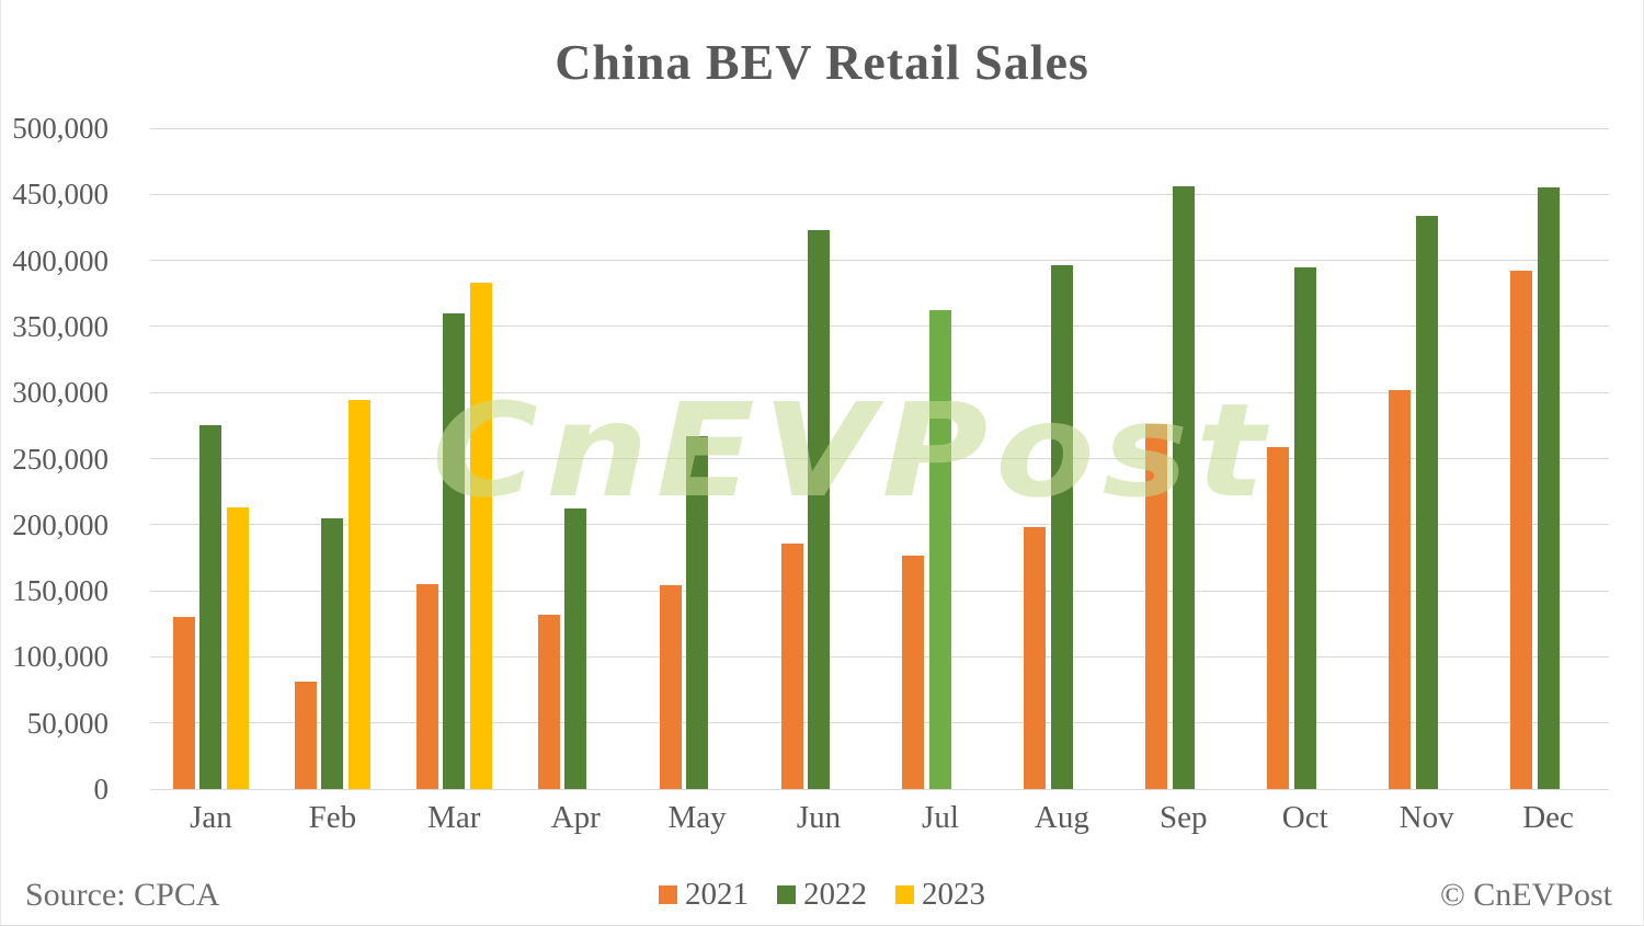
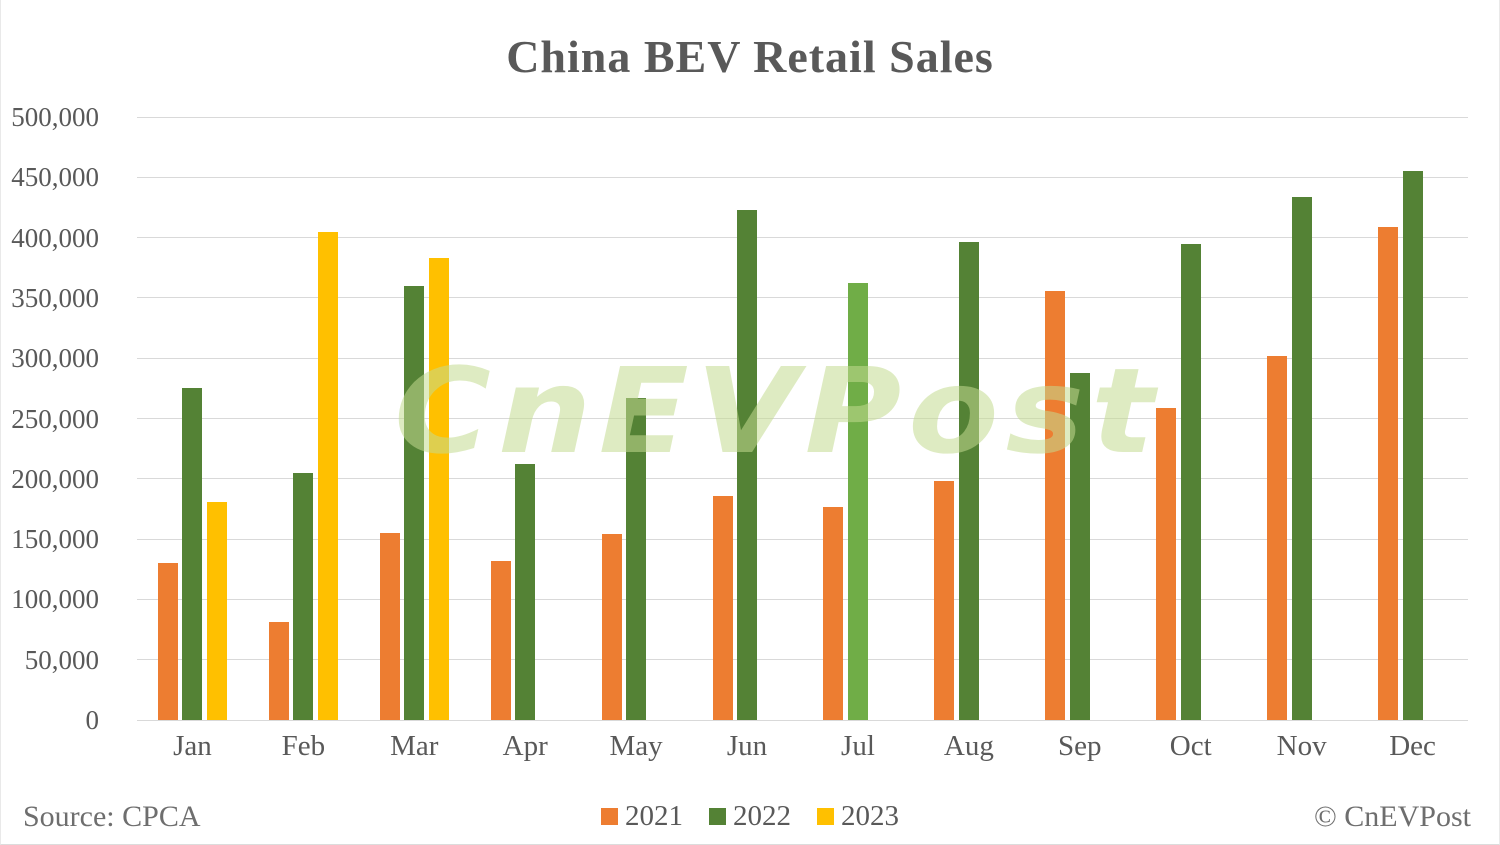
2023/Jan: 213000 -> 181000
2023/Feb: 294000 -> 405000
2021/Sep: 276000 -> 356000
2022/Sep: 456000 -> 288000
2021/Dec: 392000 -> 409000
